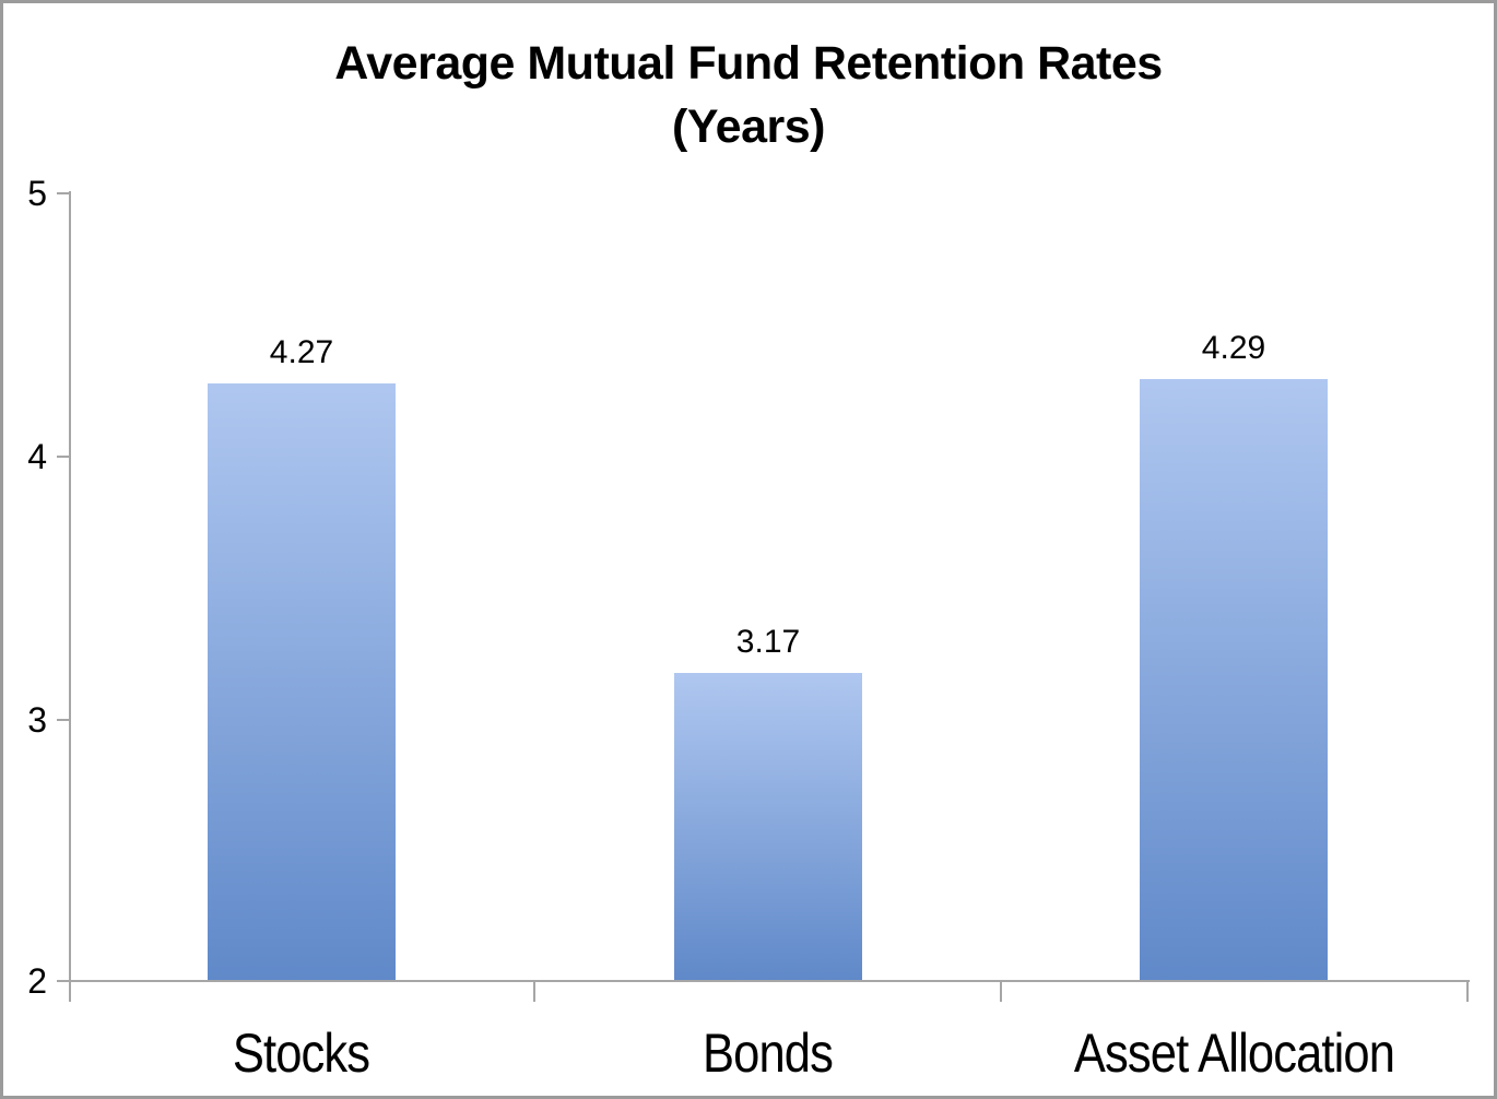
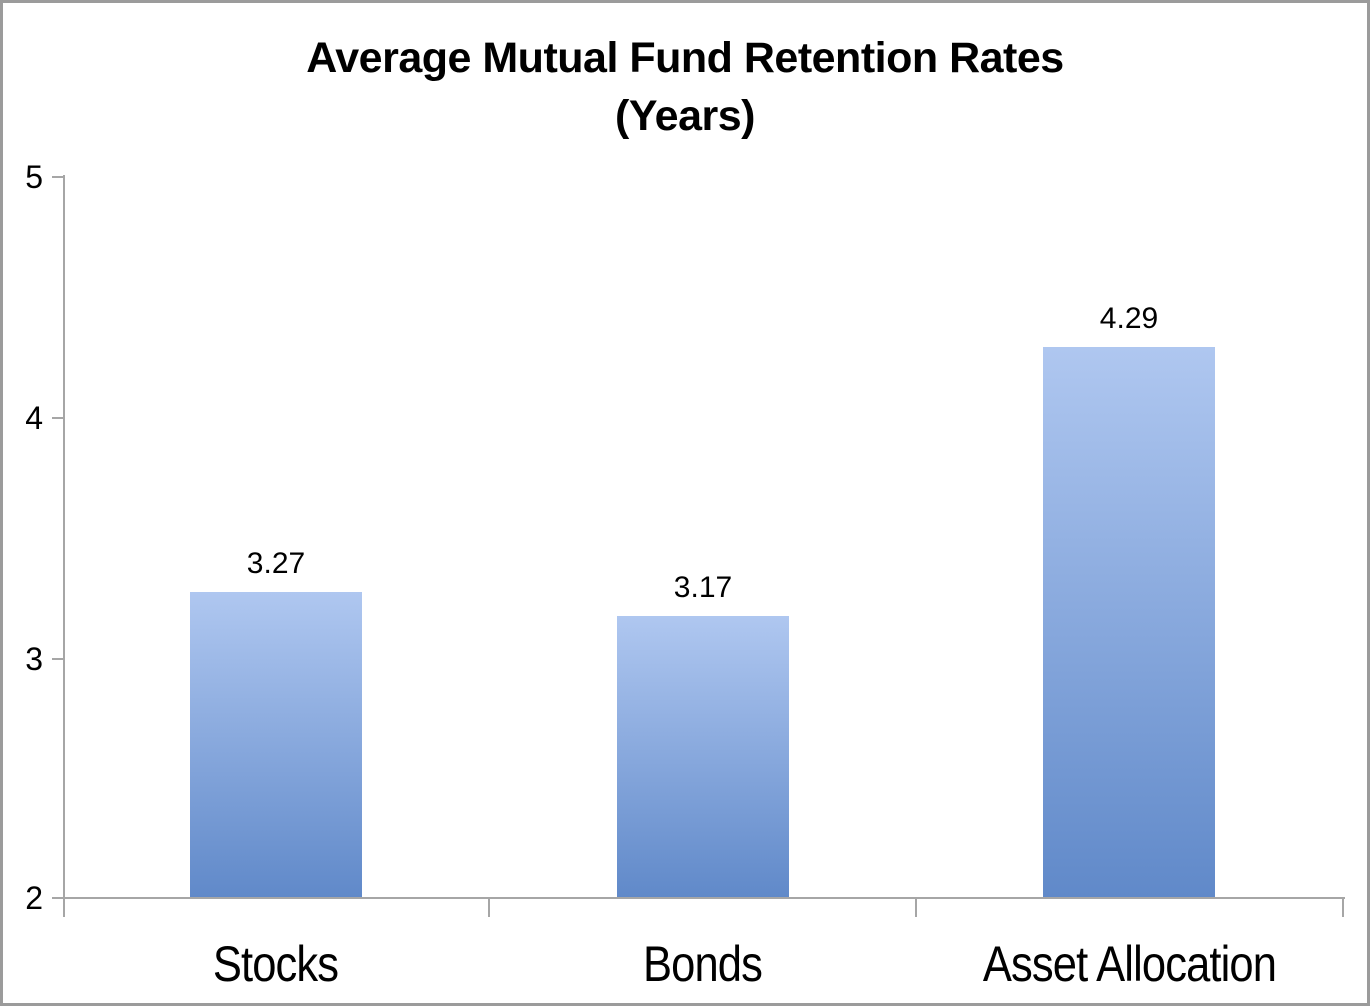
Stocks: 4.27 -> 3.27
